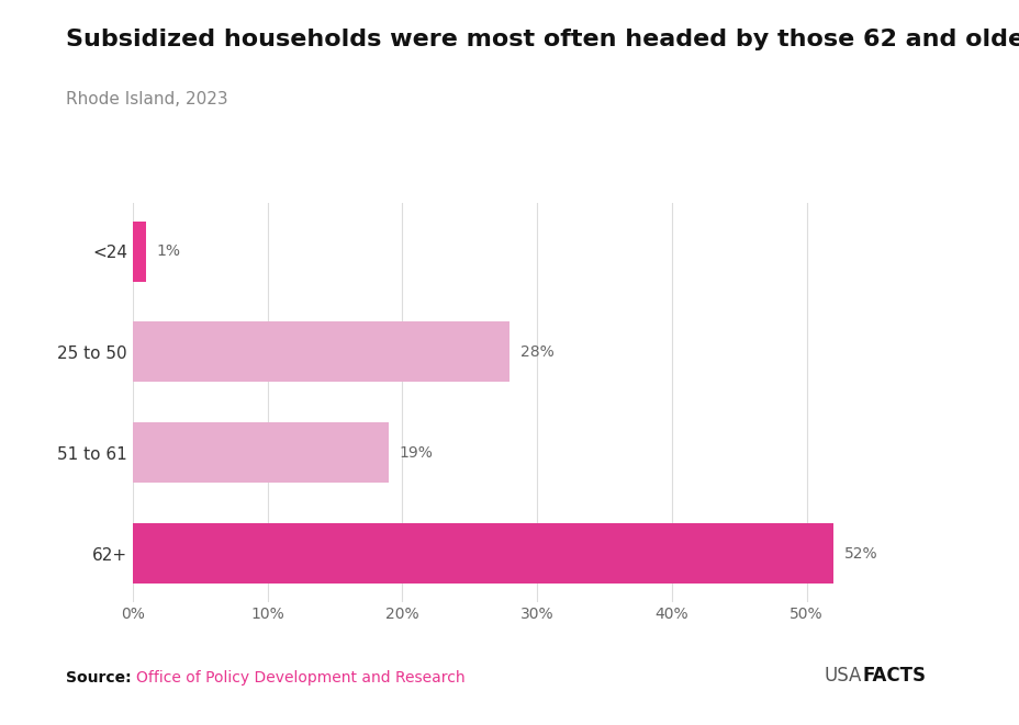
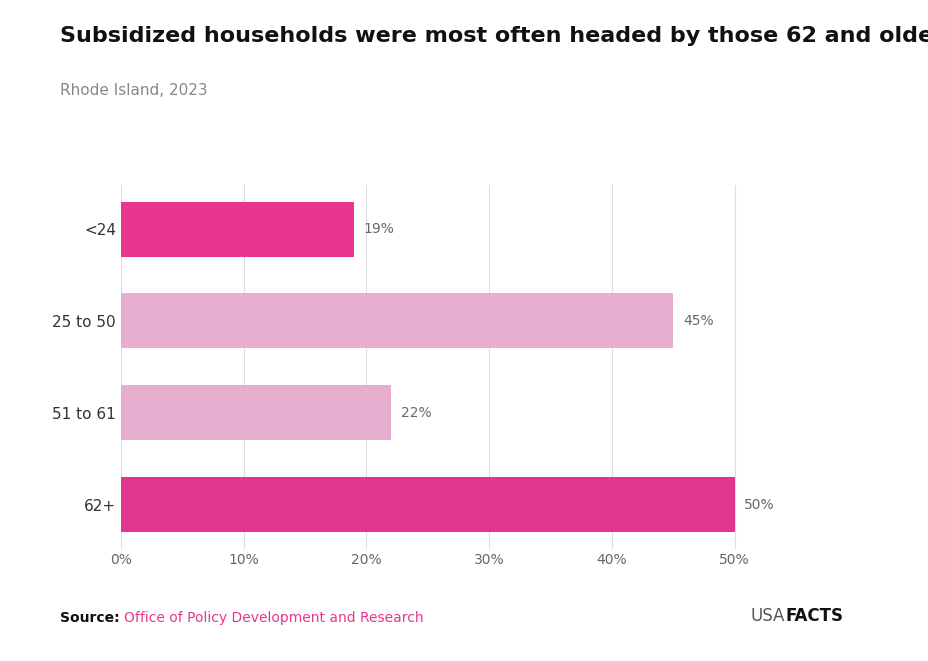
<24: 1% -> 19%
25 to 50: 28% -> 45%
51 to 61: 19% -> 22%
62+: 52% -> 50%
